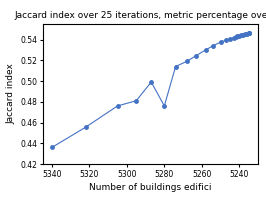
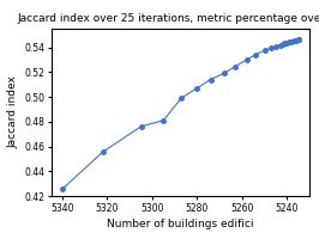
5340: 0.436 -> 0.425
5280: 0.476 -> 0.507
